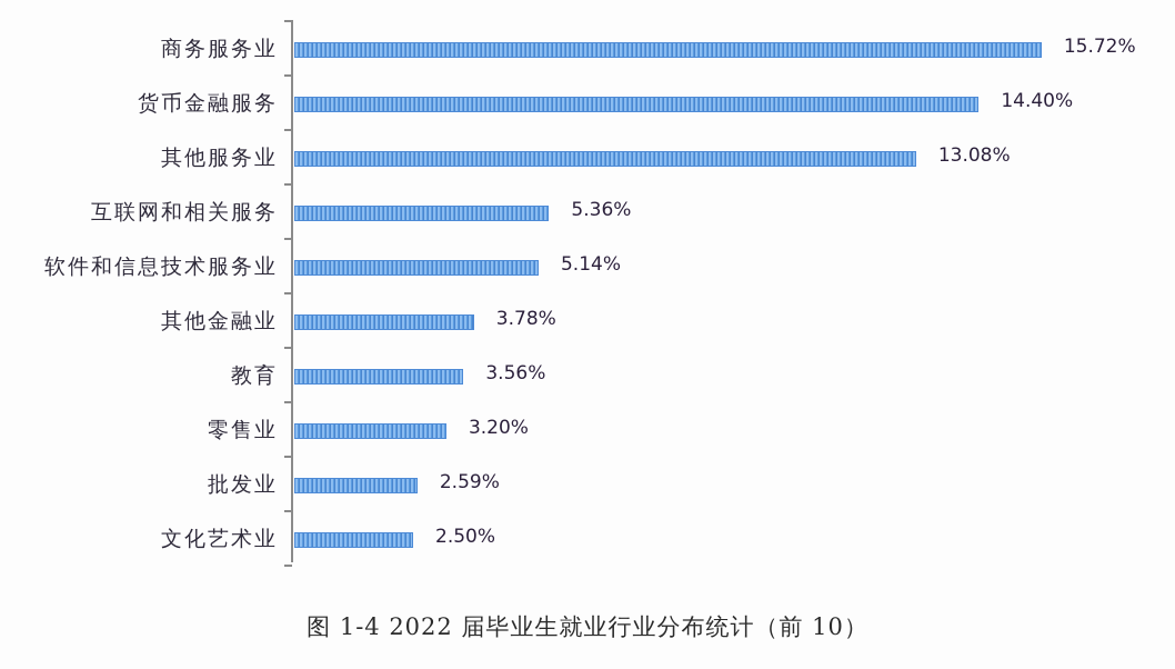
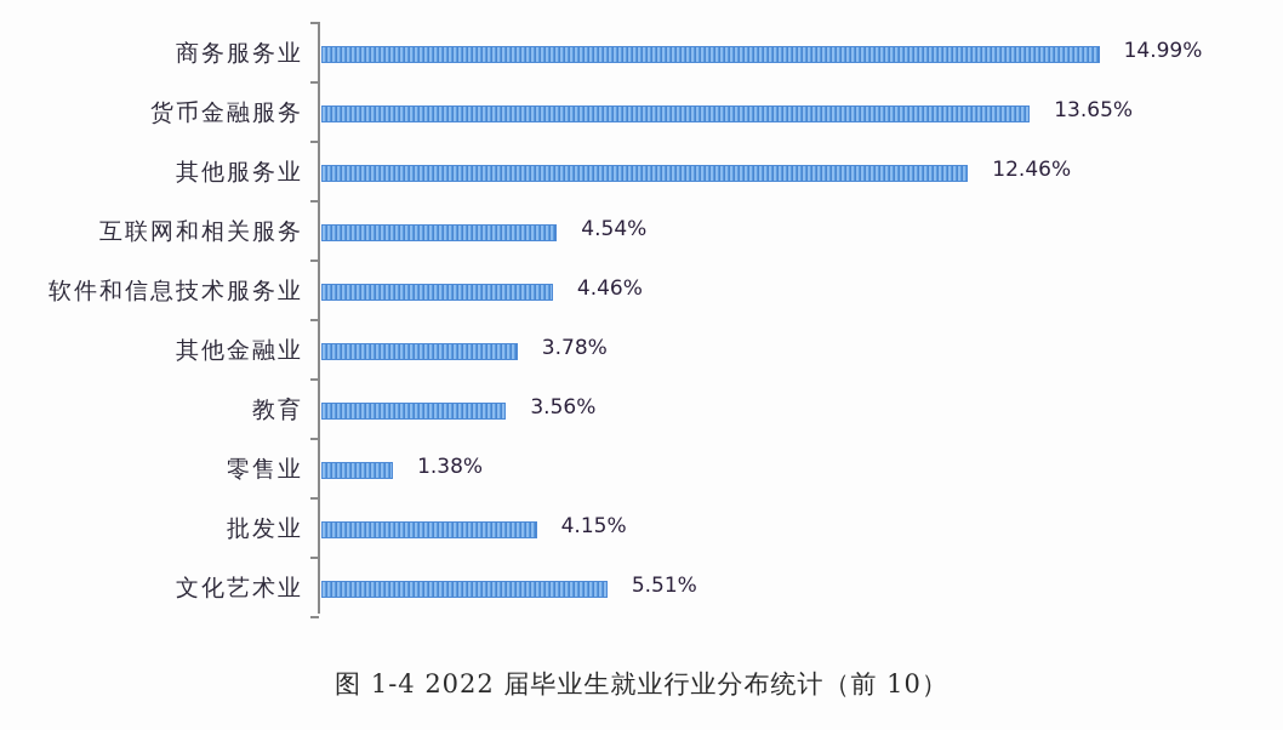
商务服务业: 15.72% -> 14.99%
货币金融服务: 14.40% -> 13.65%
其他服务业: 13.08% -> 12.46%
互联网和相关服务: 5.36% -> 4.54%
软件和信息技术服务业: 5.14% -> 4.46%
零售业: 3.20% -> 1.38%
批发业: 2.59% -> 4.15%
文化艺术业: 2.50% -> 5.51%
